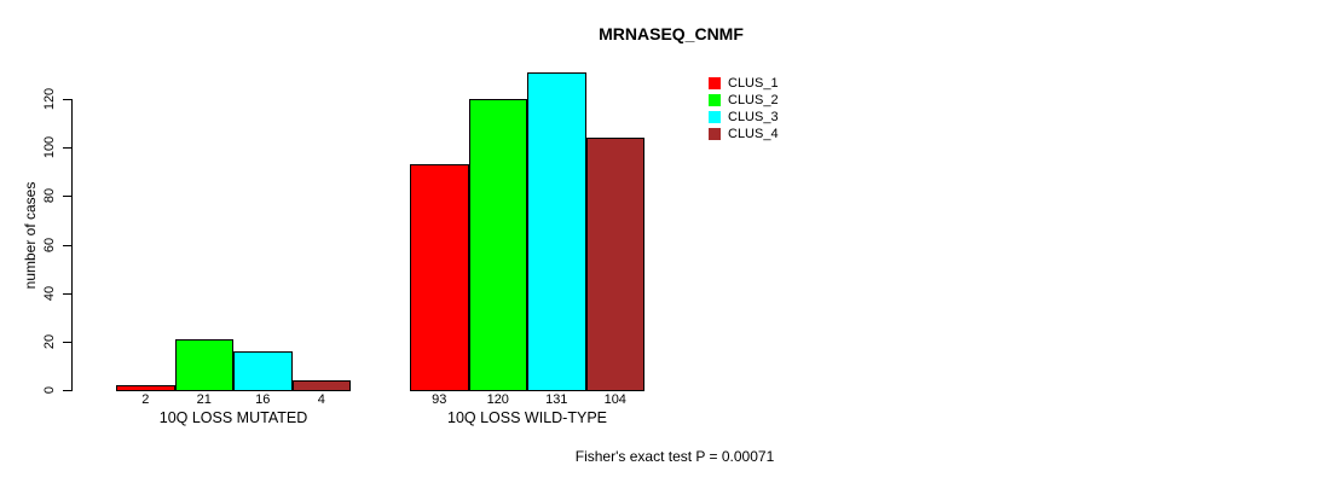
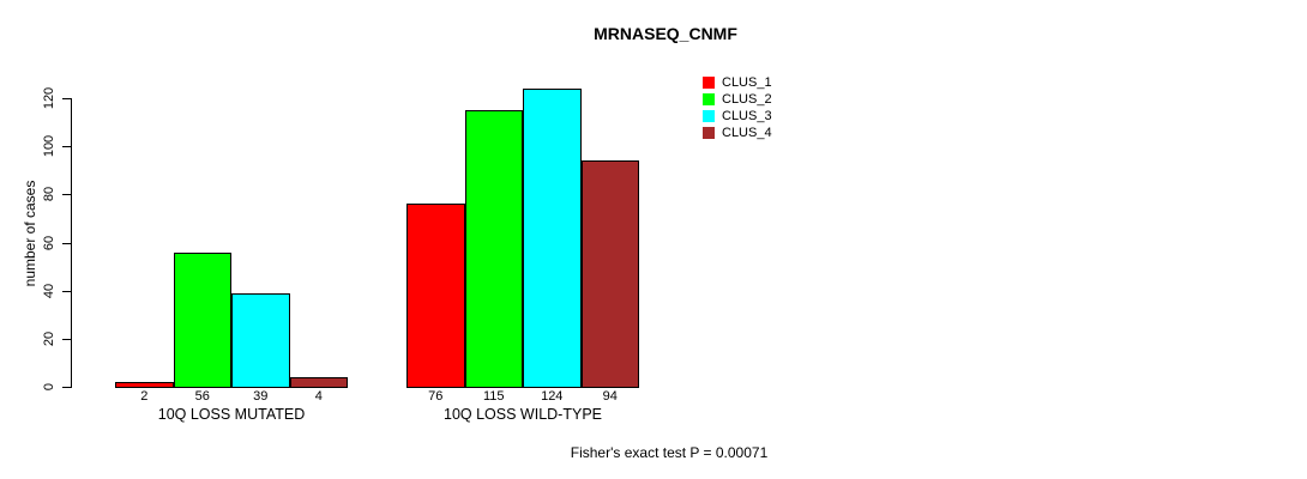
CLUS_2/10Q LOSS MUTATED: 21 -> 56
CLUS_3/10Q LOSS MUTATED: 16 -> 39
CLUS_1/10Q LOSS WILD-TYPE: 93 -> 76
CLUS_2/10Q LOSS WILD-TYPE: 120 -> 115
CLUS_3/10Q LOSS WILD-TYPE: 131 -> 124
CLUS_4/10Q LOSS WILD-TYPE: 104 -> 94
